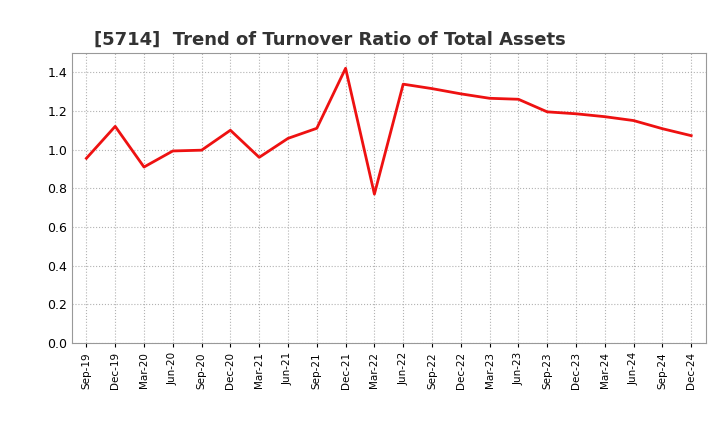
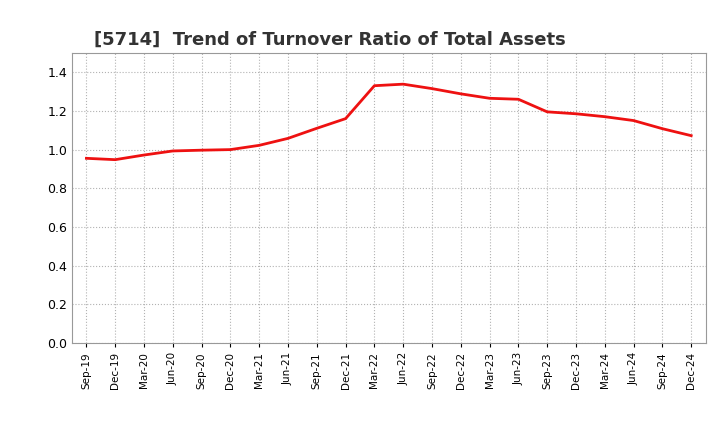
Dec-19: 1.12 -> 0.95
Mar-20: 0.91 -> 0.97
Dec-20: 1.10 -> 1.00
Mar-21: 0.96 -> 1.02
Dec-21: 1.42 -> 1.16
Mar-22: 0.77 -> 1.33
